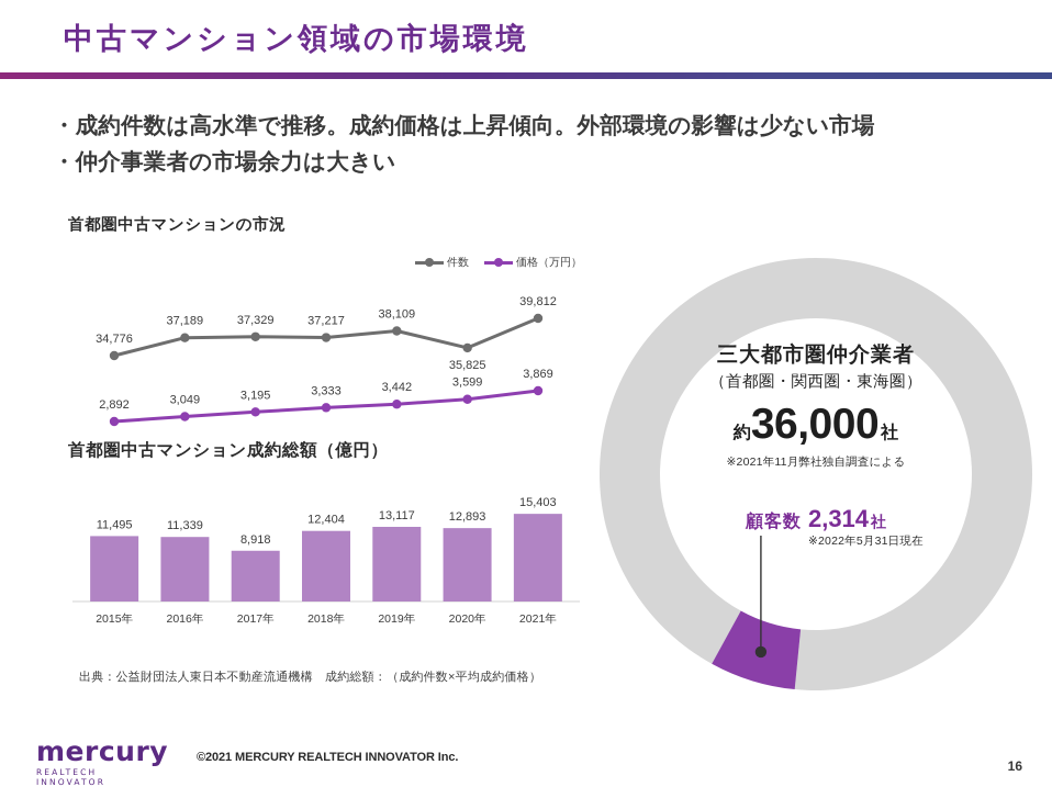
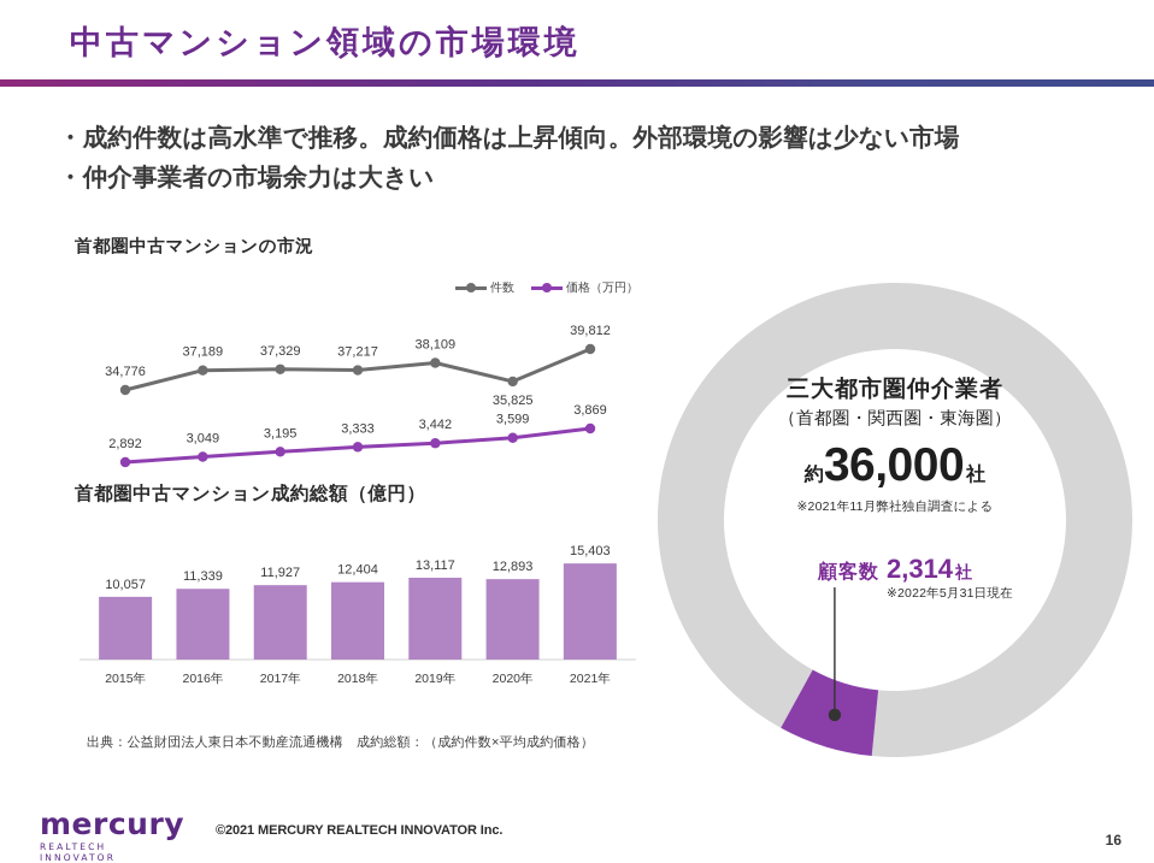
首都圏中古マンション成約総額（億円）/2015年: 11,495 -> 10,057
首都圏中古マンション成約総額（億円）/2017年: 8,918 -> 11,927
